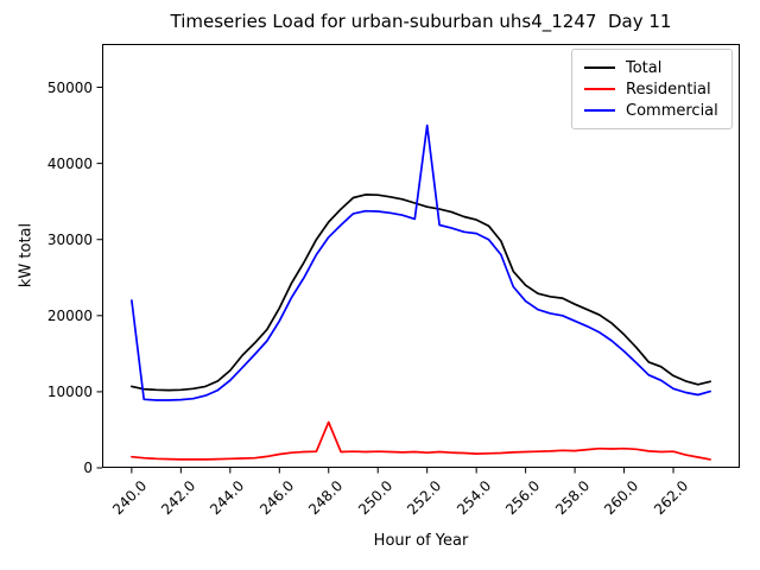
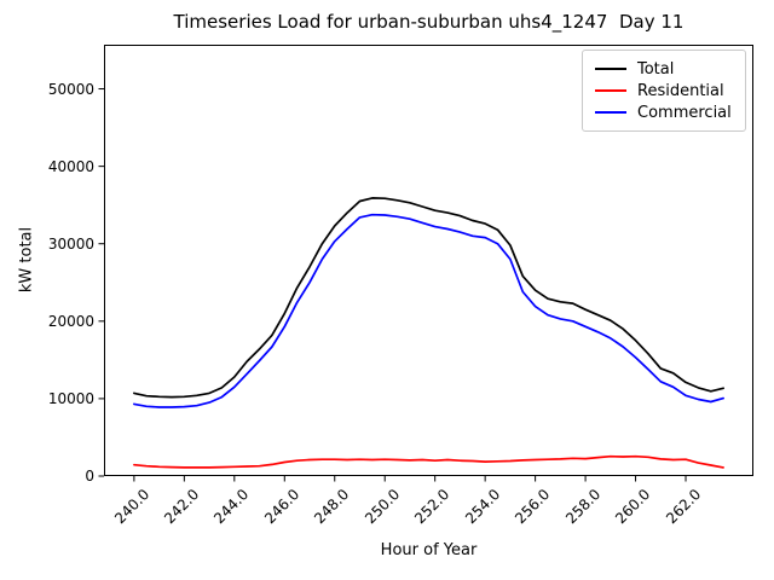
Commercial/240.0: 22000 -> 9000
Residential/248.0: 6000 -> 2000
Commercial/252.0: 45000 -> 32000
